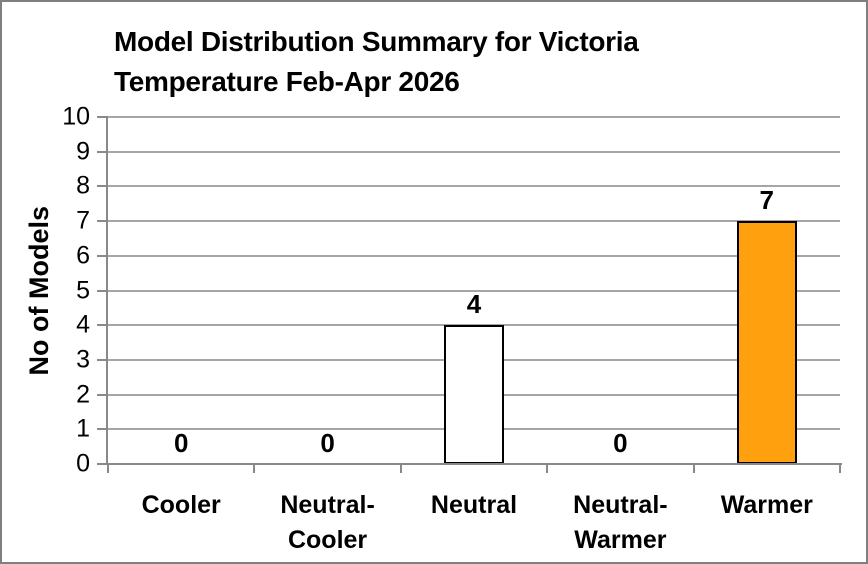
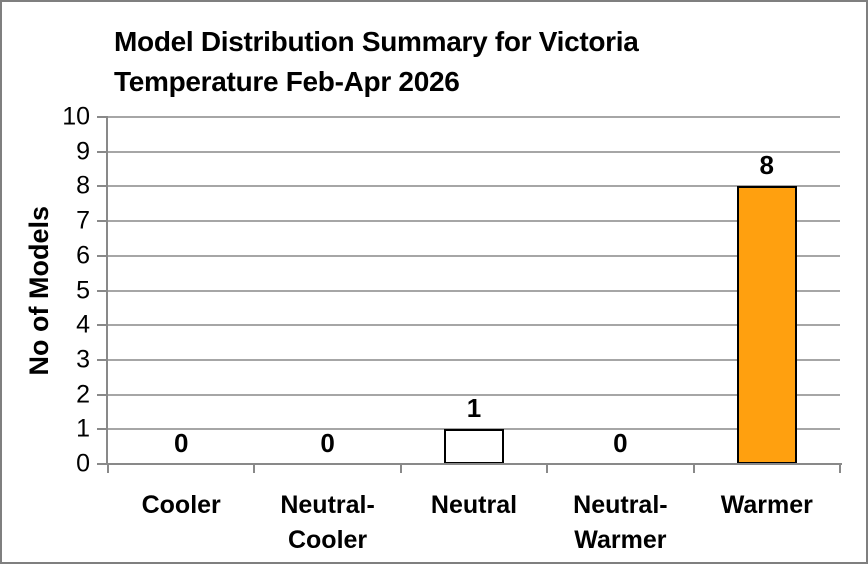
Neutral: 4 -> 1
Warmer: 7 -> 8
